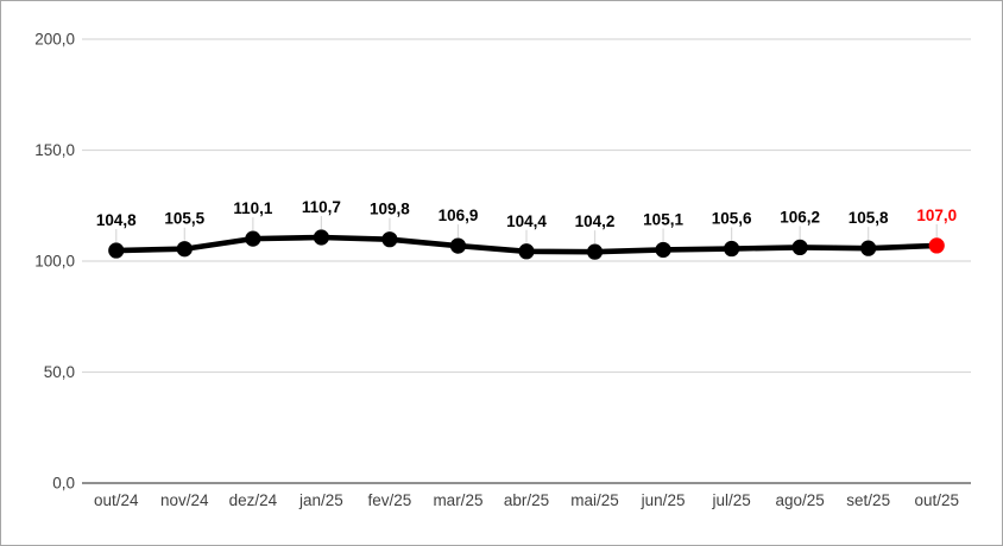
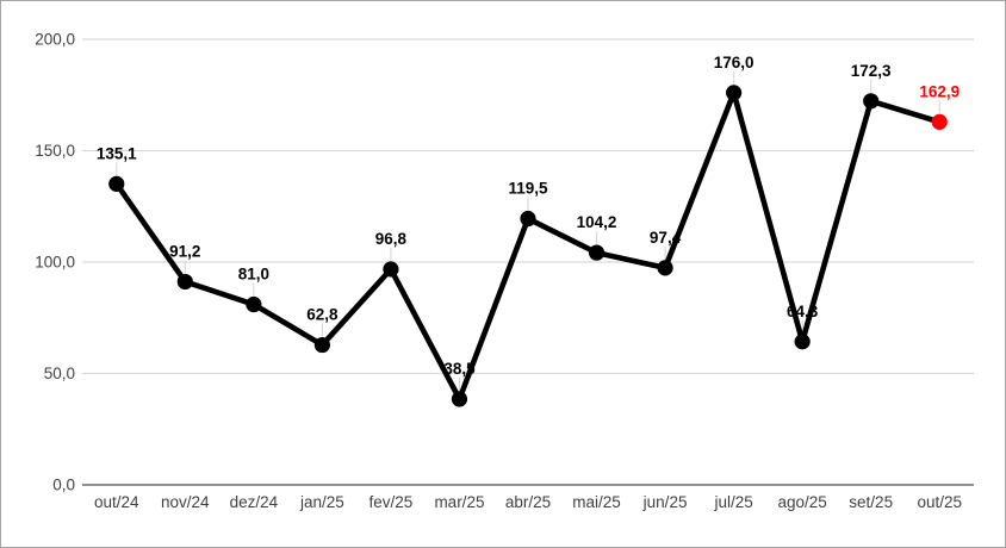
out/24: 104,8 -> 135,1
nov/24: 105,5 -> 91,2
dez/24: 110,1 -> 81,0
jan/25: 110,7 -> 62,8
fev/25: 109,8 -> 96,8
mar/25: 106,9 -> 38,5
abr/25: 104,4 -> 119,5
jun/25: 105,1 -> 97,4
jul/25: 105,6 -> 176,0
ago/25: 106,2 -> 64,3
set/25: 105,8 -> 172,3
out/25: 107,0 -> 162,9
